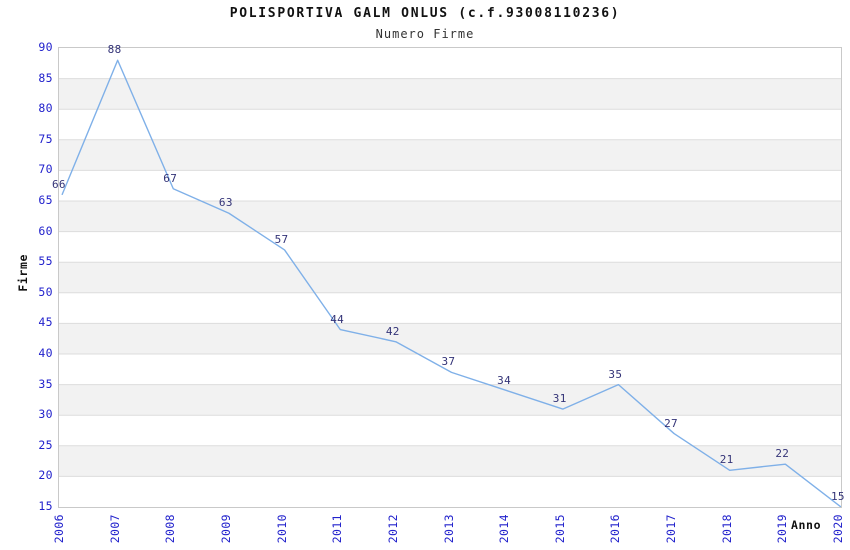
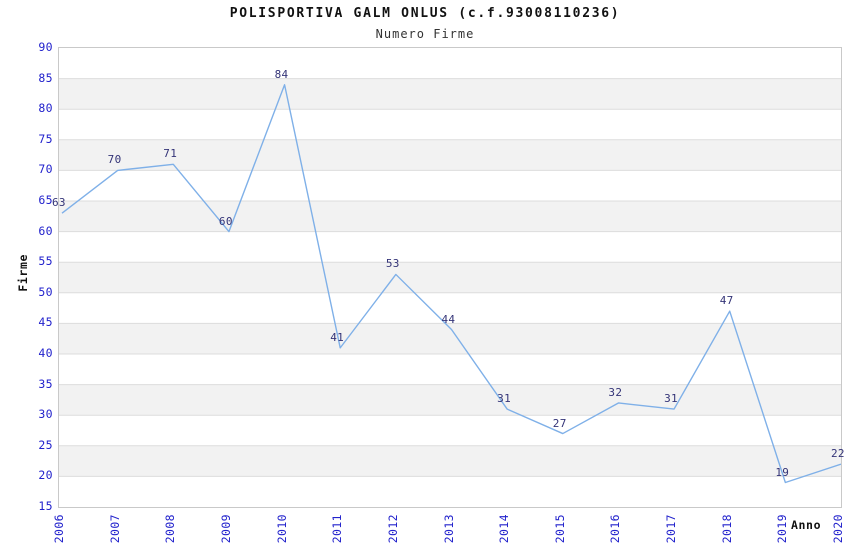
2006: 66 -> 63
2007: 88 -> 70
2008: 67 -> 71
2009: 63 -> 60
2010: 57 -> 84
2011: 44 -> 41
2012: 42 -> 53
2013: 37 -> 44
2014: 34 -> 31
2015: 31 -> 27
2016: 35 -> 32
2017: 27 -> 31
2018: 21 -> 47
2019: 22 -> 19
2020: 15 -> 22
